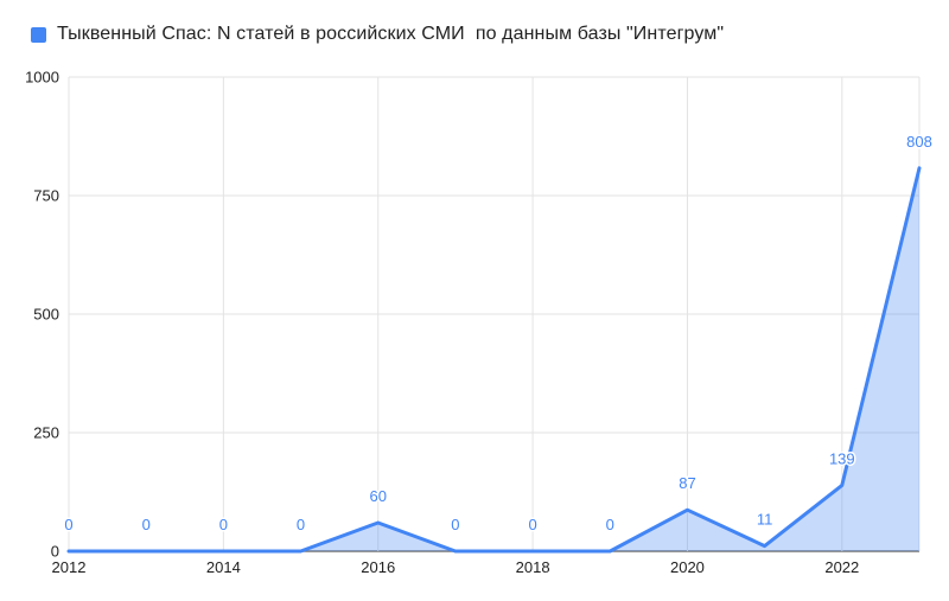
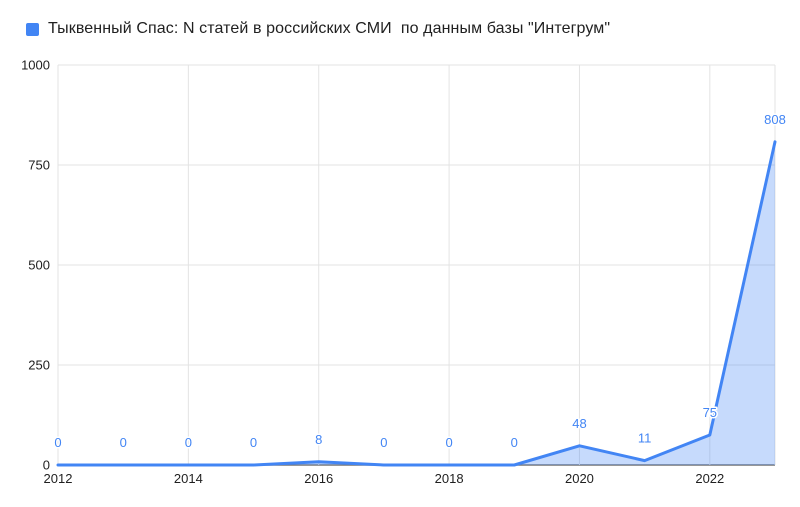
2016: 60 -> 8
2020: 87 -> 48
2022: 139 -> 75
